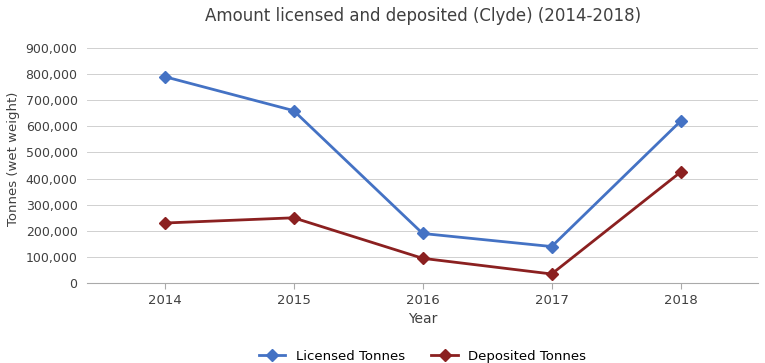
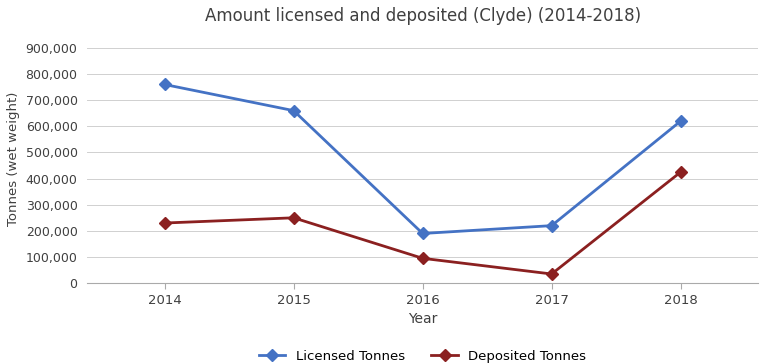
Licensed Tonnes/2014: 790,000 -> 760,000
Licensed Tonnes/2017: 140,000 -> 220,000
